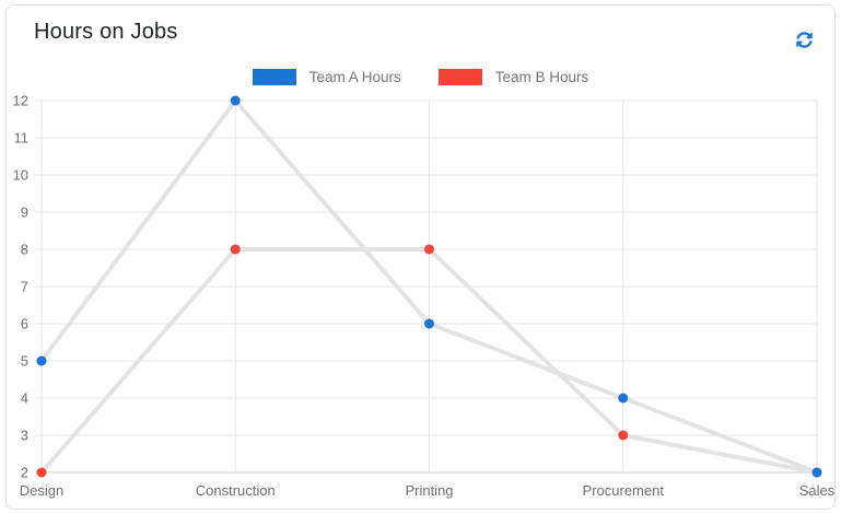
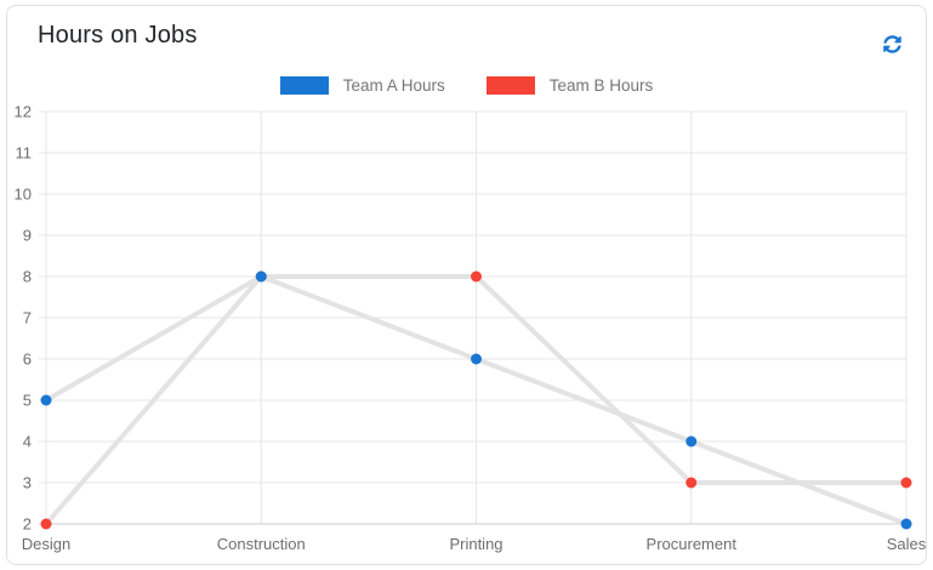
Team A Hours/Construction: 12 -> 8
Team B Hours/Sales: 2 -> 3
